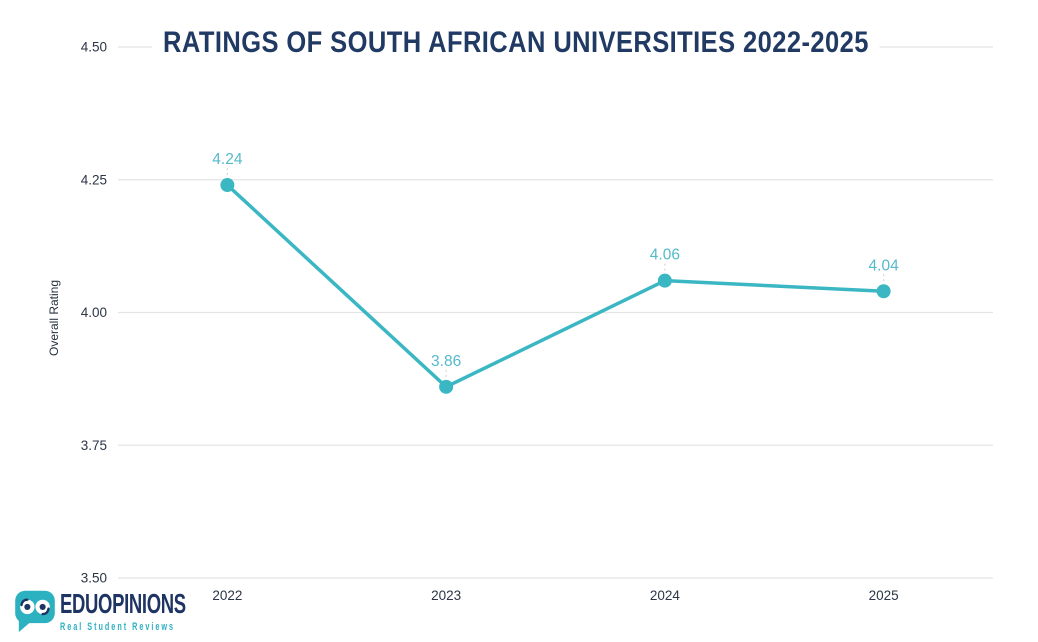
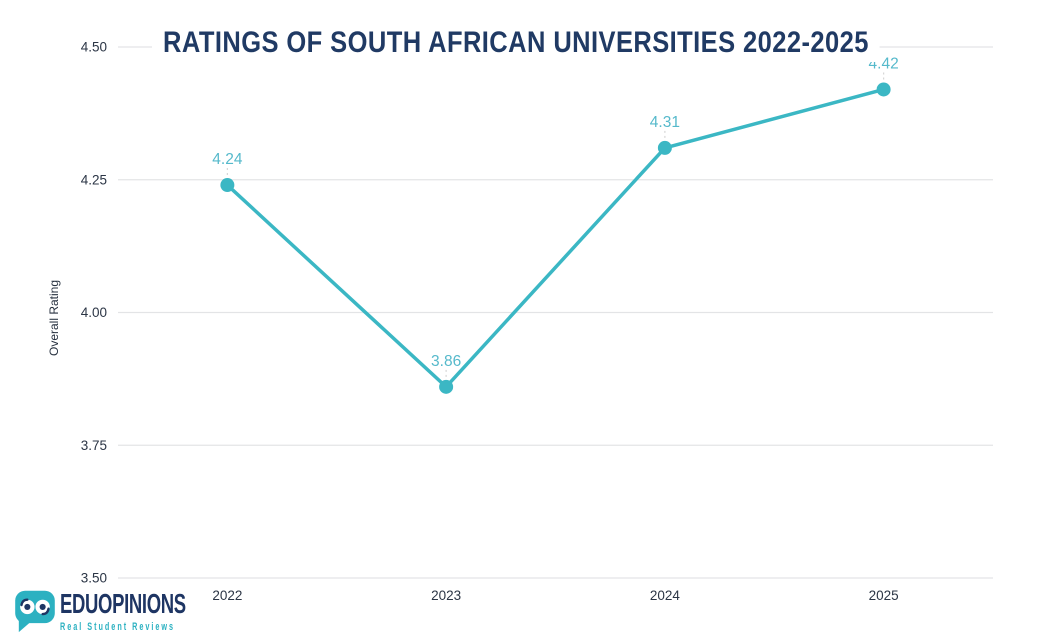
2024: 4.06 -> 4.31
2025: 4.04 -> 4.42
